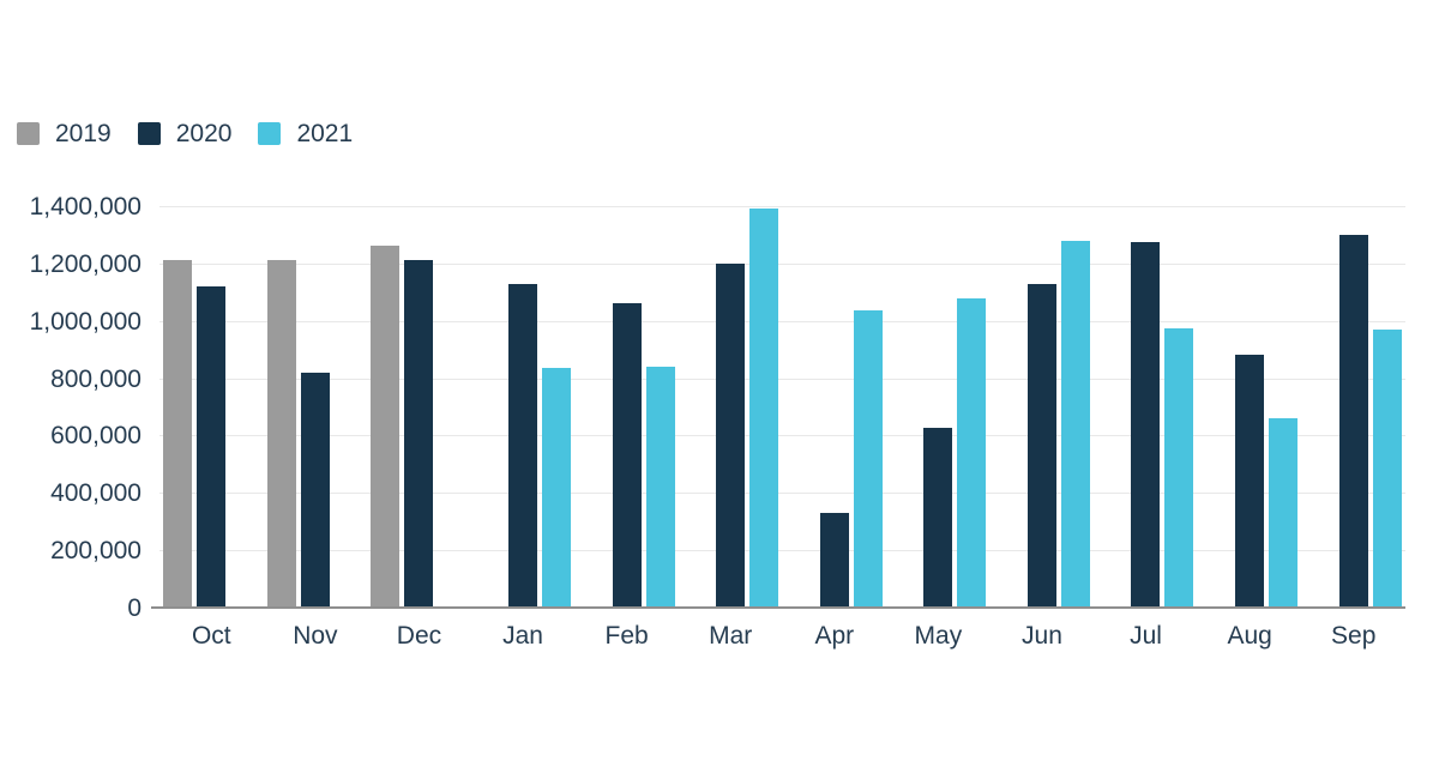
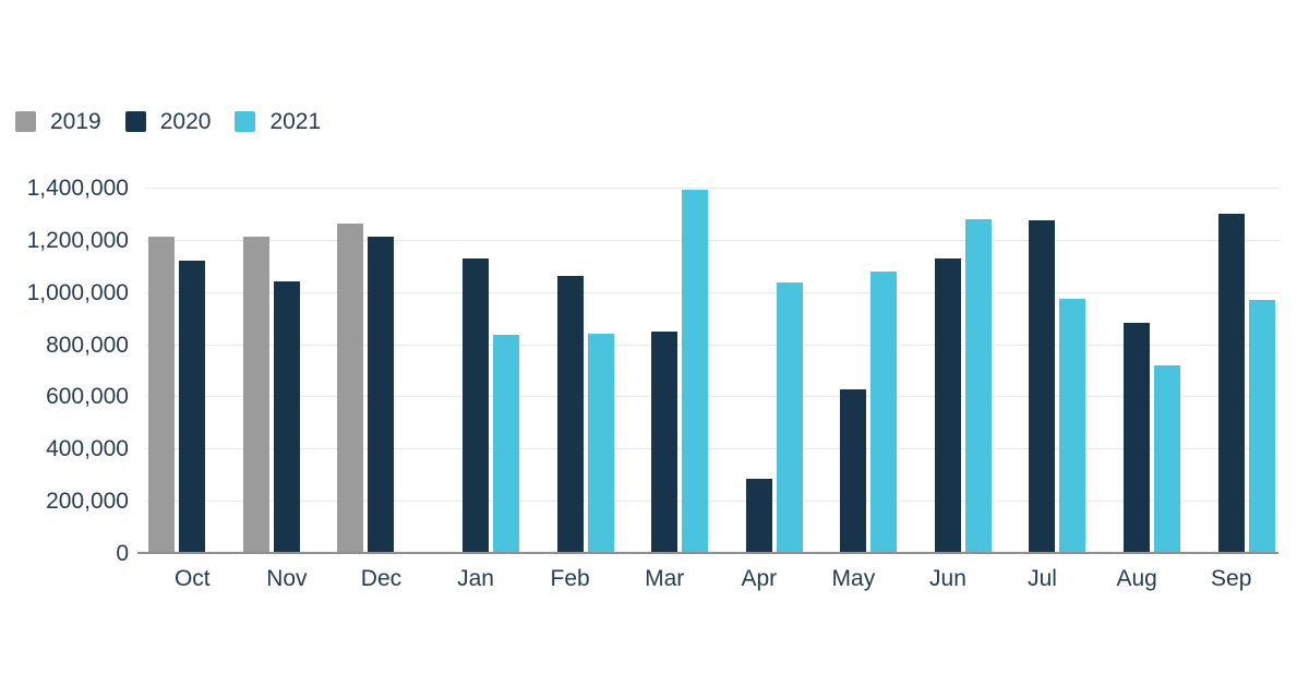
2020/Nov: 820000 -> 1040000
2020/Mar: 1200000 -> 850000
2020/Apr: 330000 -> 280000
2021/Aug: 660000 -> 720000
